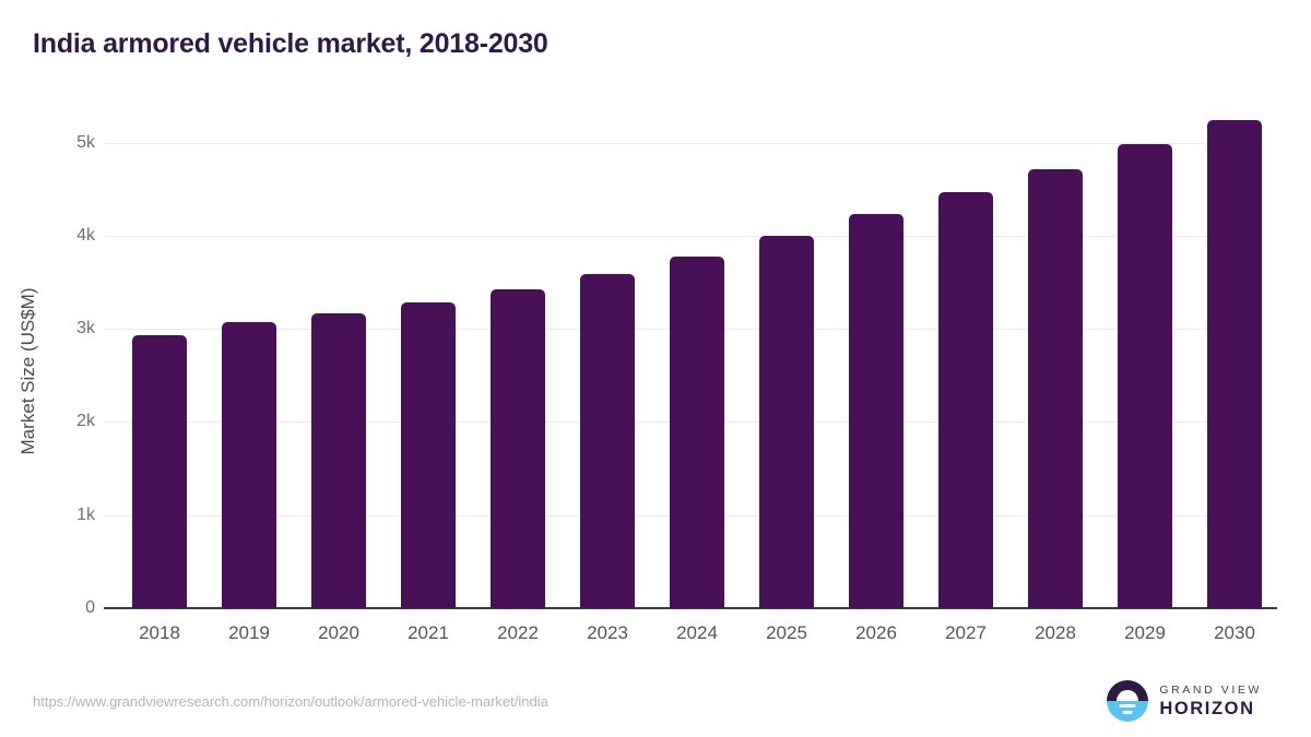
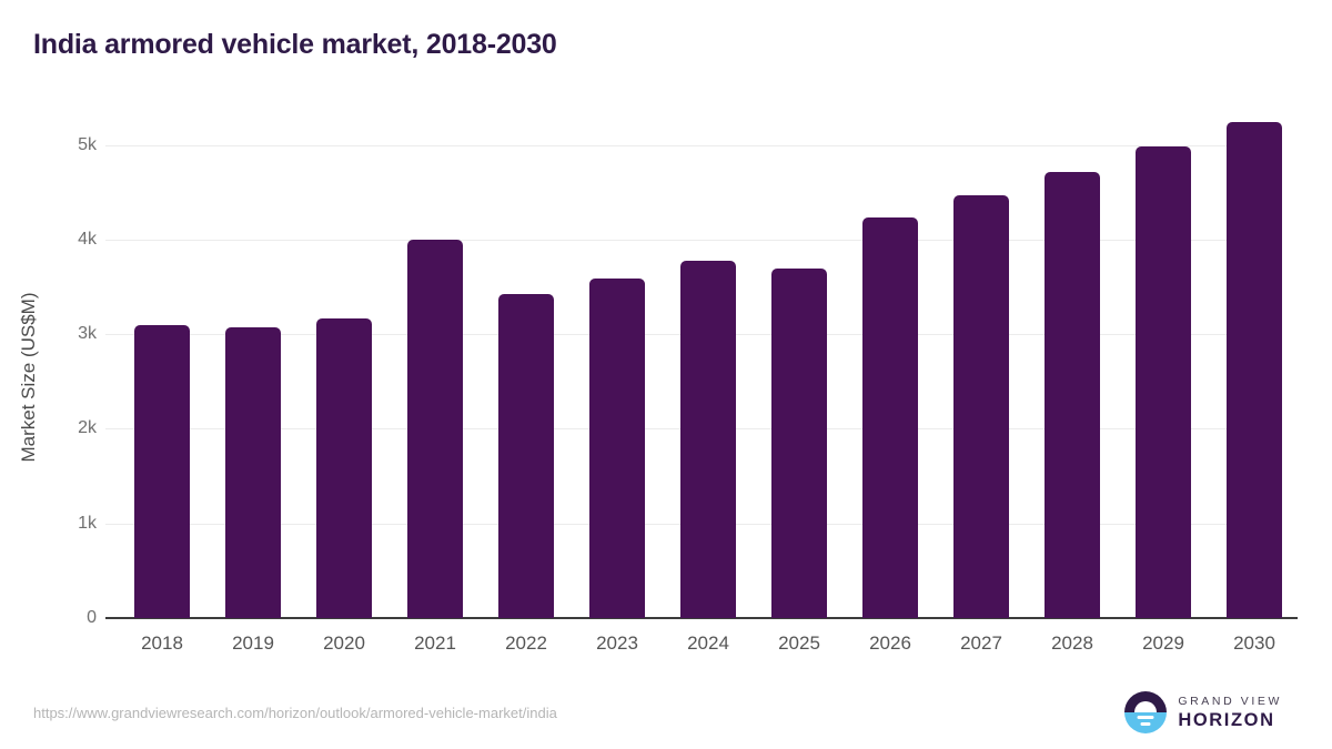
2018: 2.9k -> 3.1k
2021: 3.3k -> 4.0k
2025: 4.0k -> 3.7k
